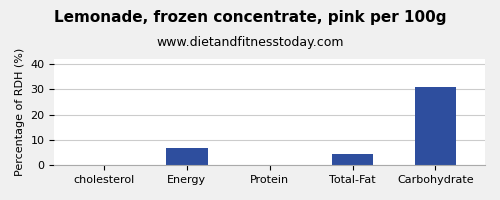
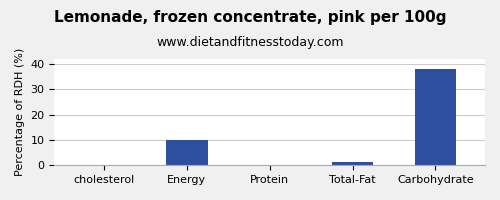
Energy: 7.0 -> 10.0
Total-Fat: 4.5 -> 1.2
Carbohydrate: 31.0 -> 38.0
